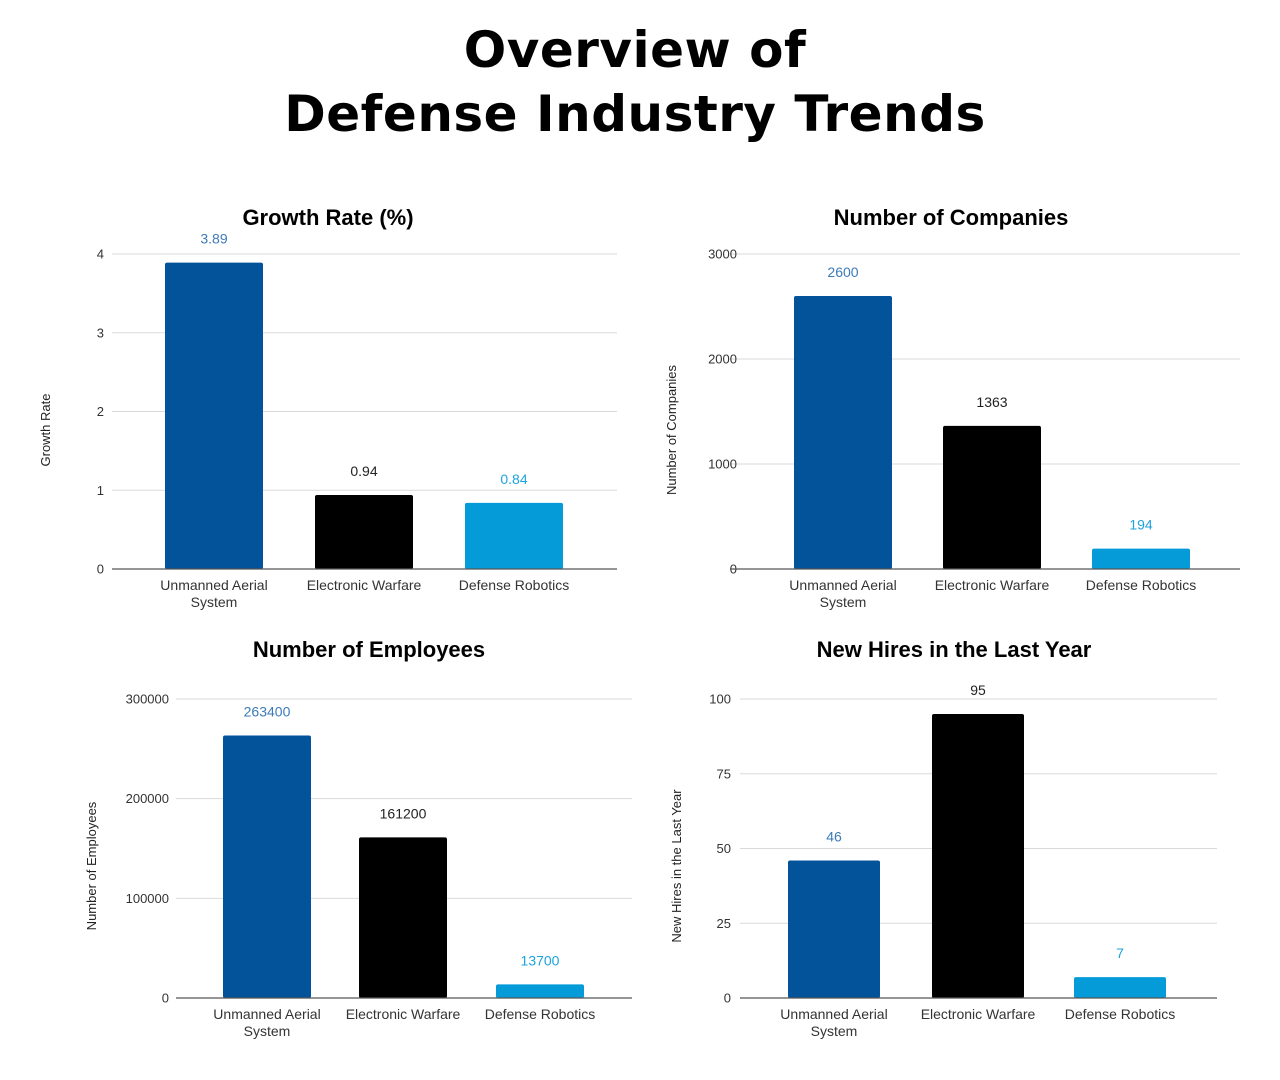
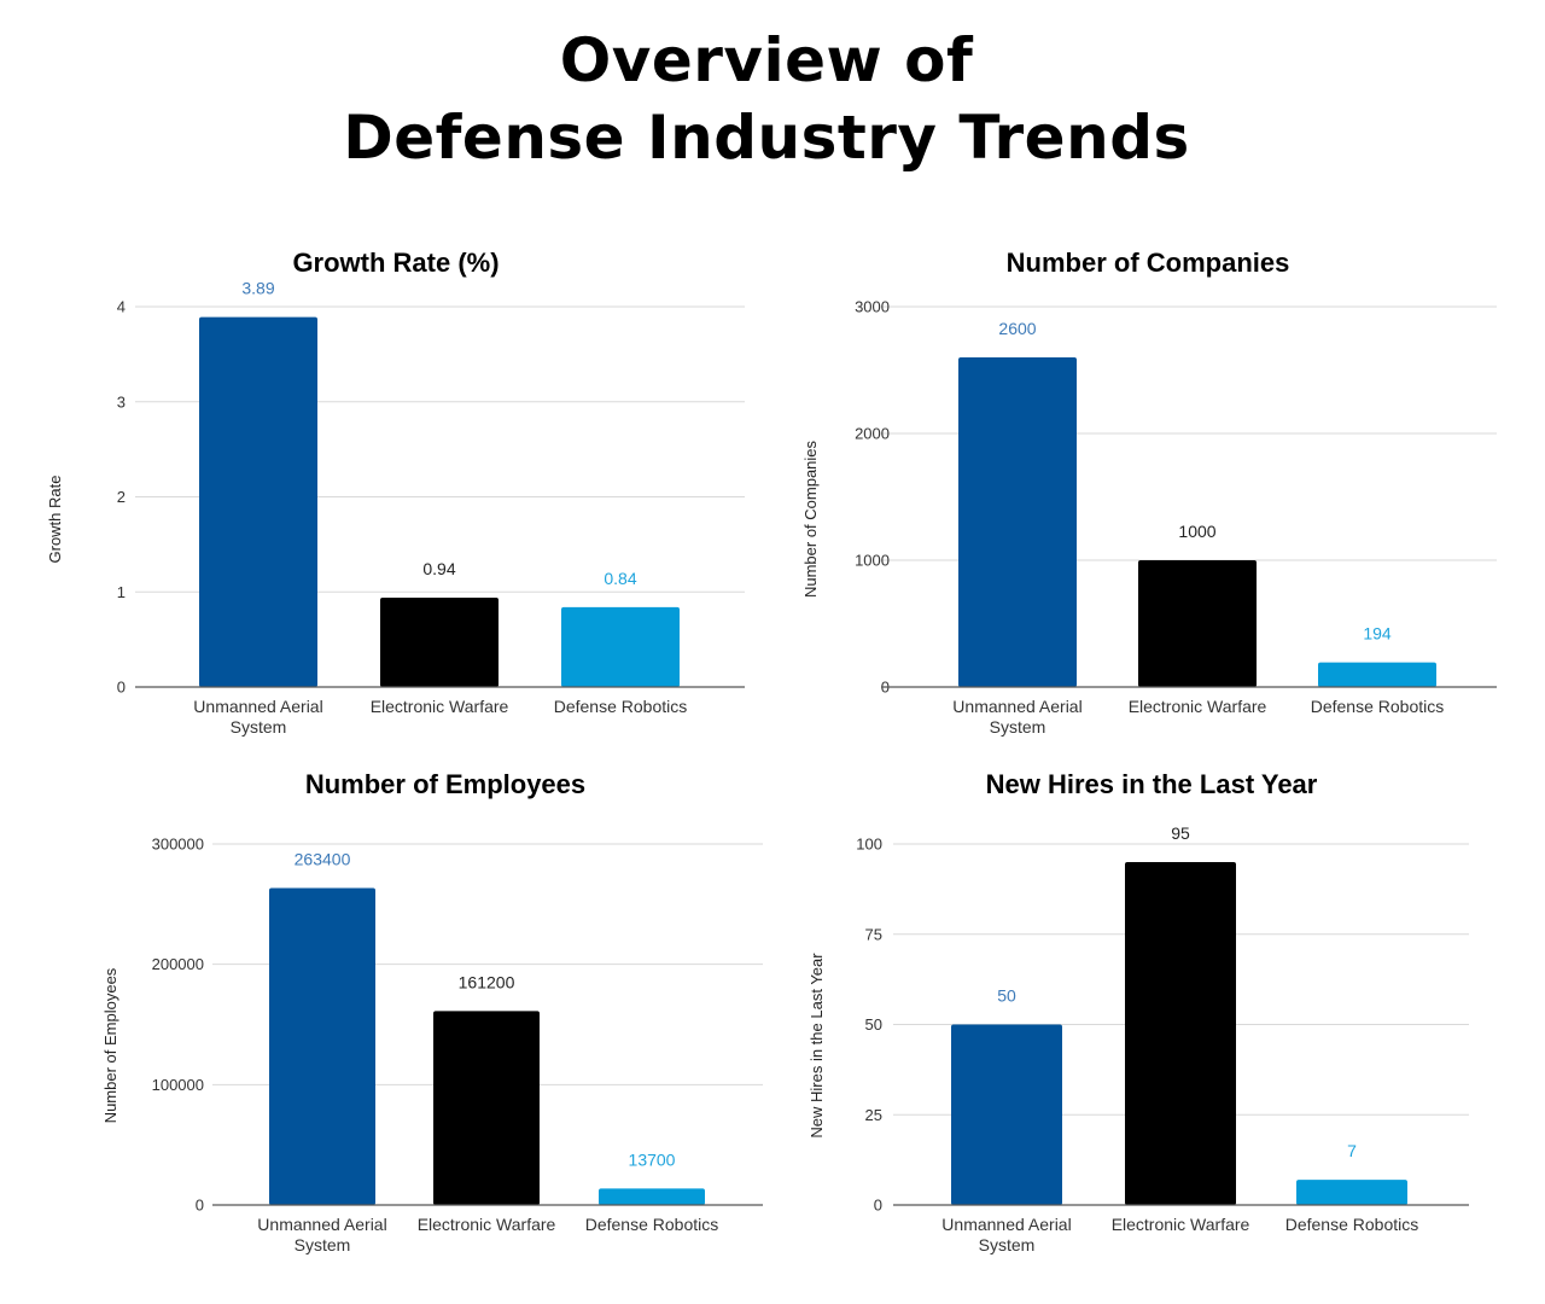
Number of Companies/Electronic Warfare: 1363 -> 1000
New Hires in the Last Year/Unmanned Aerial System: 46 -> 50
